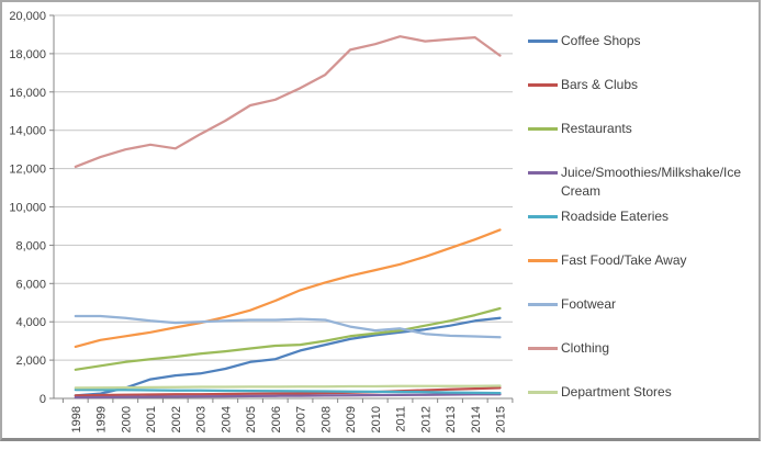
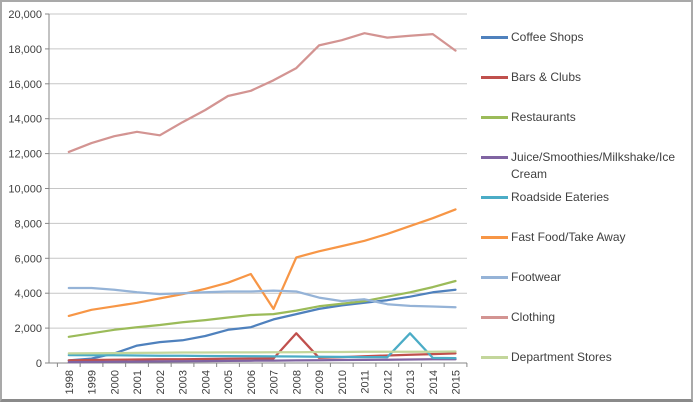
Fast Food/Take Away/2007: 5600 -> 3100
Bars & Clubs/2008: 300 -> 1700
Roadside Eateries/2013: 300 -> 1700
